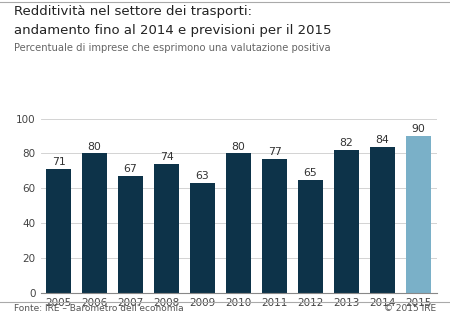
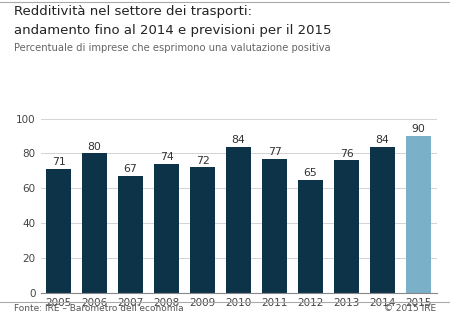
2009: 63 -> 72
2010: 80 -> 84
2013: 82 -> 76
